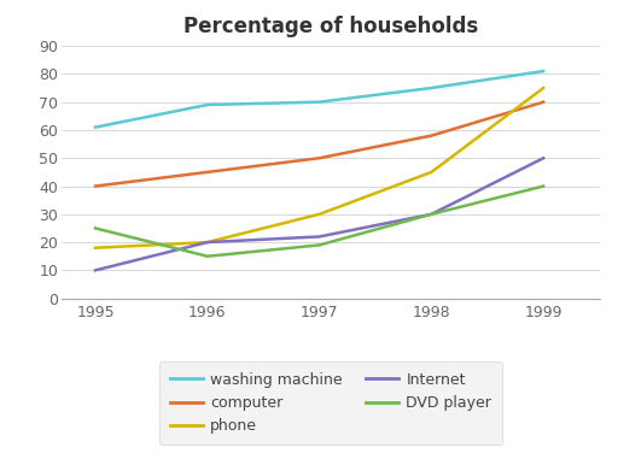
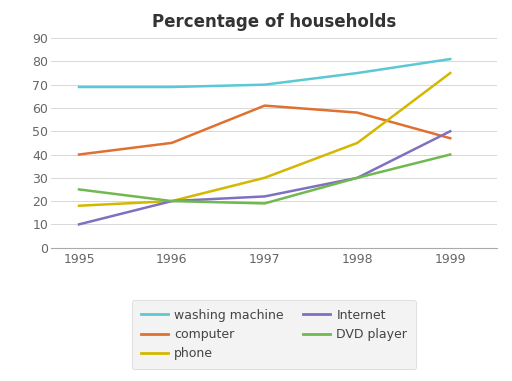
washing machine/1995: 61 -> 69
DVD player/1996: 15 -> 20
computer/1997: 50 -> 61
computer/1999: 70 -> 47
